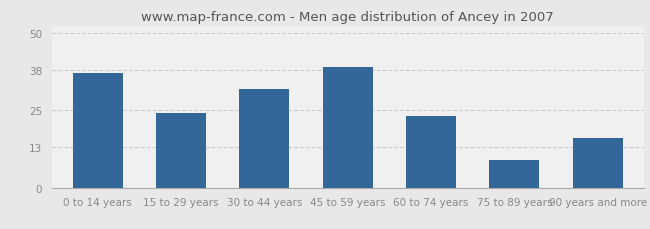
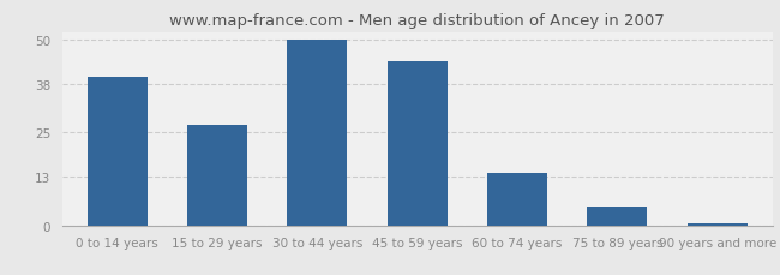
0 to 14 years: 37.0 -> 40.0
15 to 29 years: 24.0 -> 27.0
30 to 44 years: 32.0 -> 50.0
45 to 59 years: 39.0 -> 44.0
60 to 74 years: 23.0 -> 14.0
75 to 89 years: 9.0 -> 5.0
90 years and more: 16.0 -> 0.5
